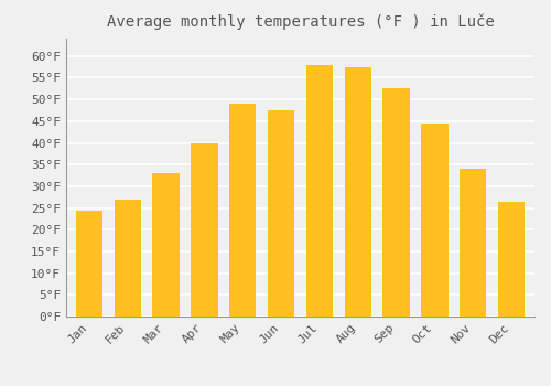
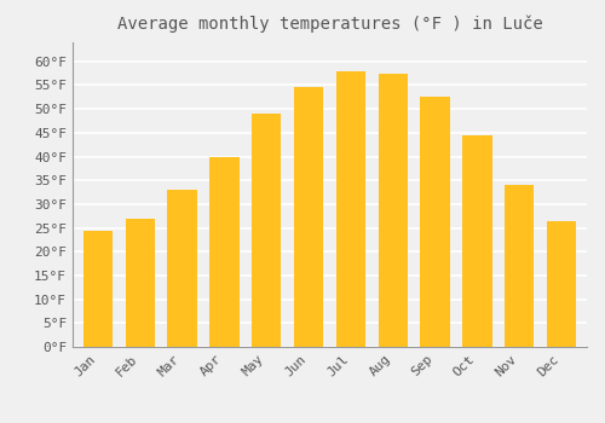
Jun: 47.5°F -> 54.5°F
